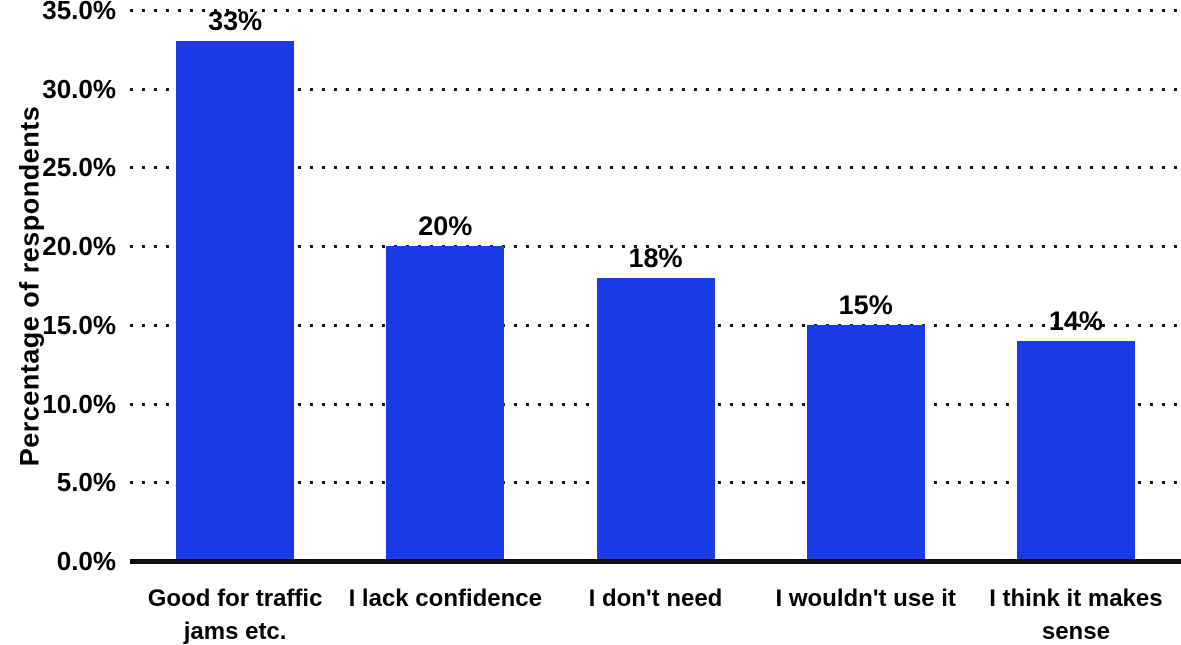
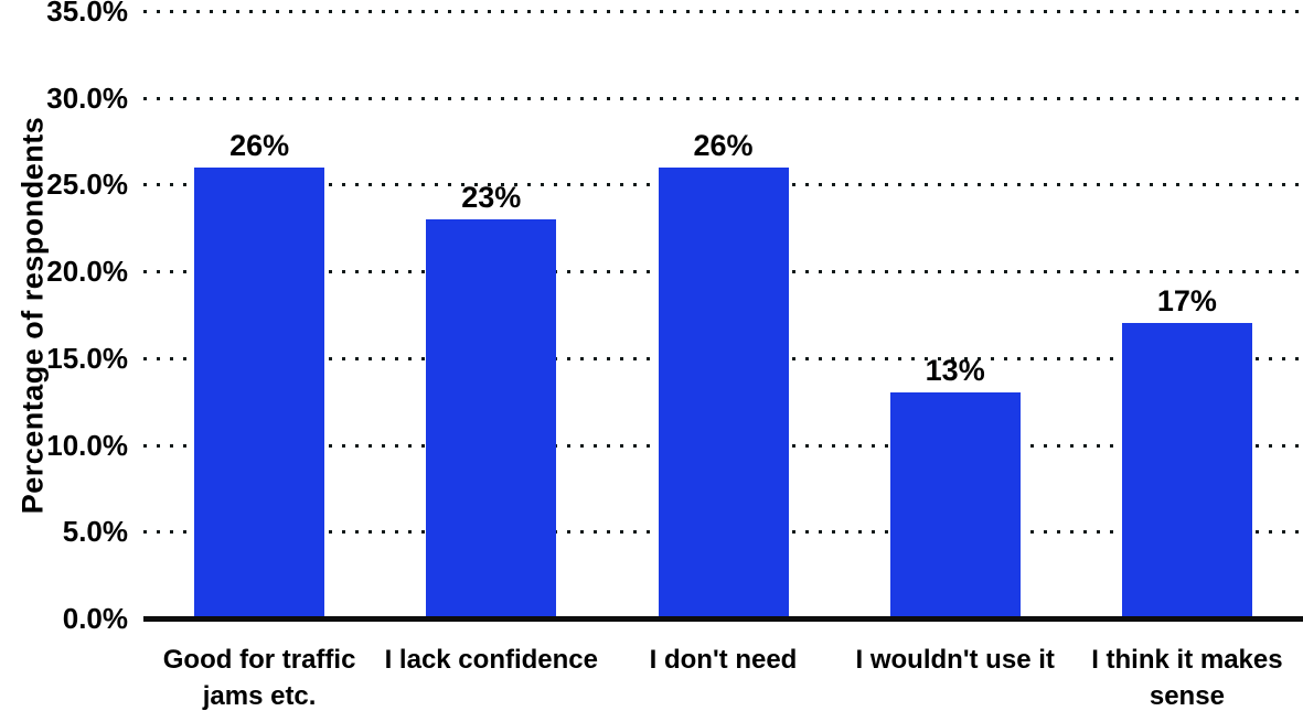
Good for traffic jams etc.: 33% -> 26%
I lack confidence: 20% -> 23%
I don't need: 18% -> 26%
I wouldn't use it: 15% -> 13%
I think it makes sense: 14% -> 17%
